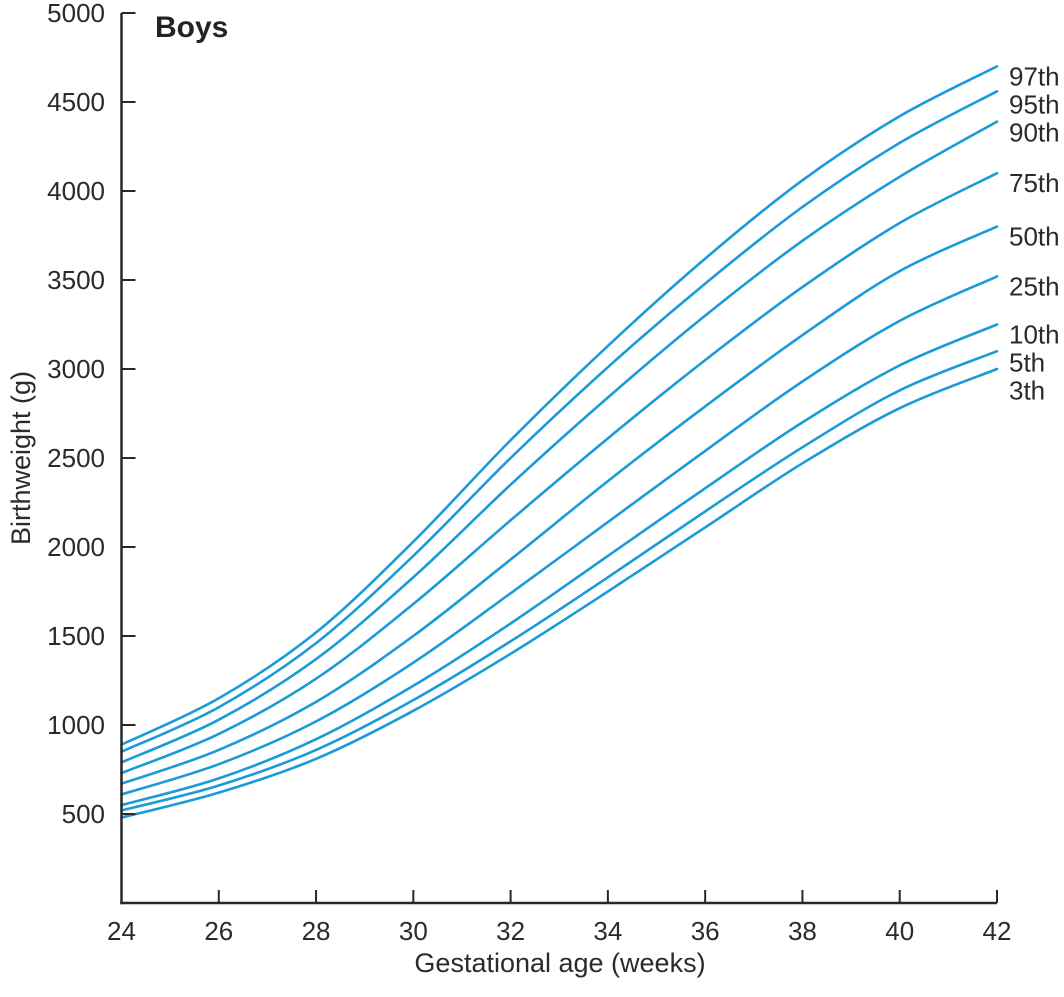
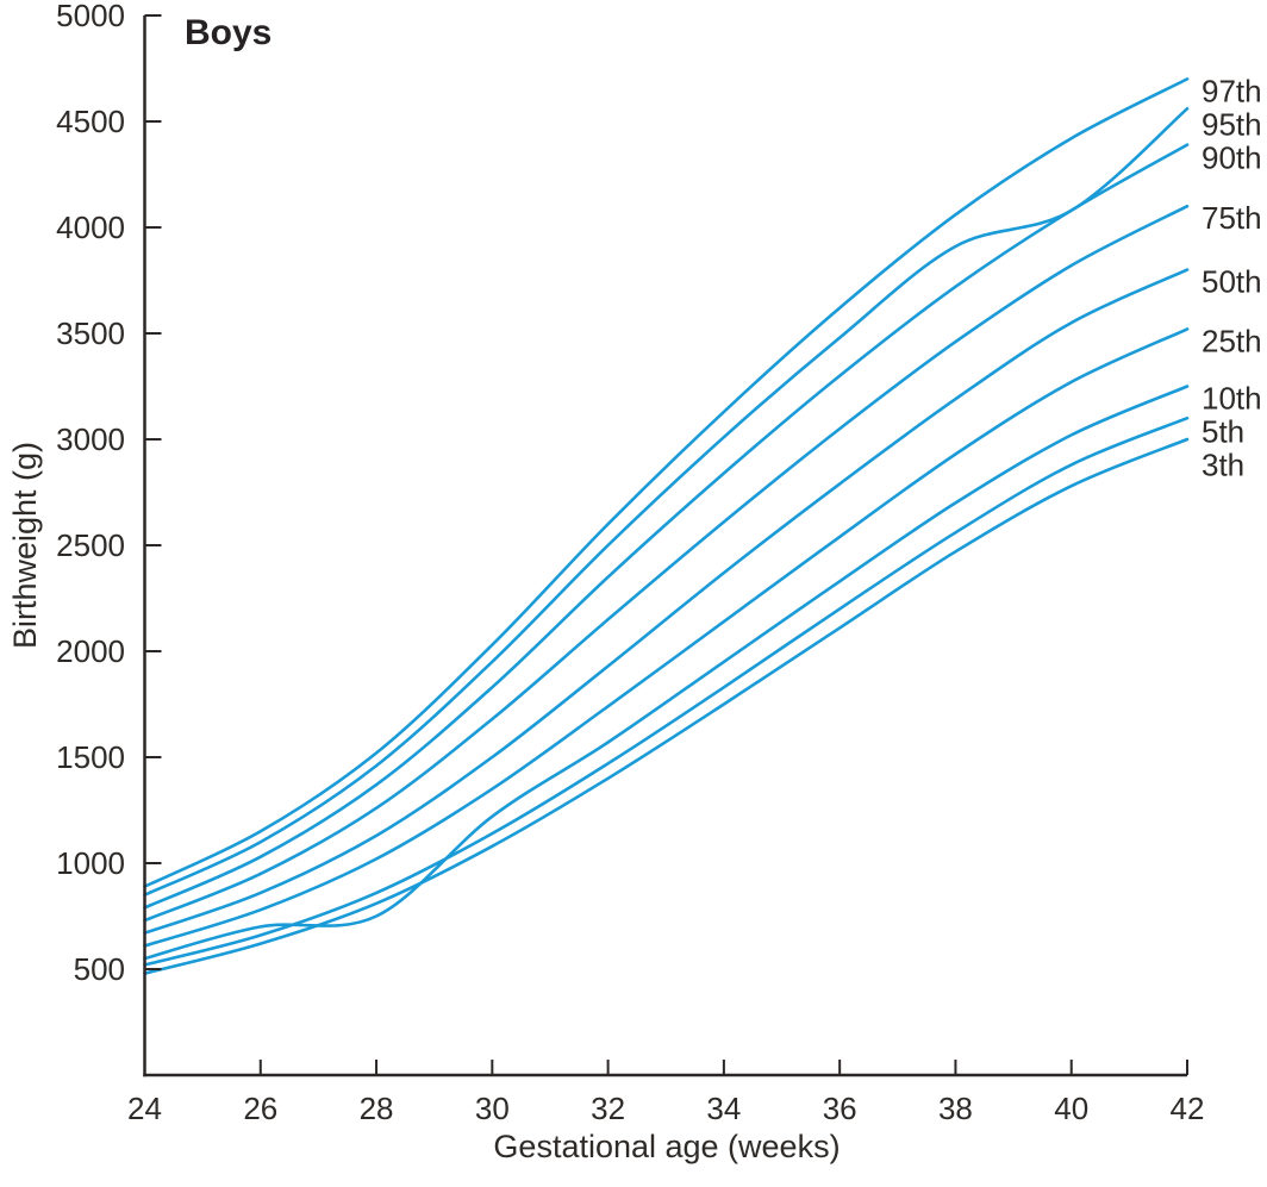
10th/28: 920 -> 750
95th/40: 4270 -> 4080
